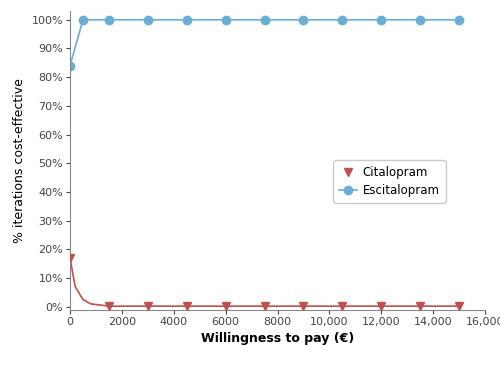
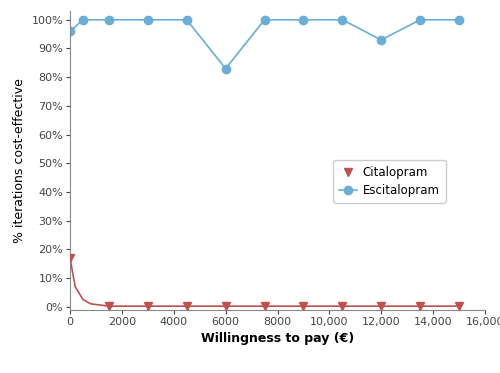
Escitalopram/0: 84% -> 96%
Escitalopram/6000: 100% -> 83%
Escitalopram/12,000: 100% -> 93%
